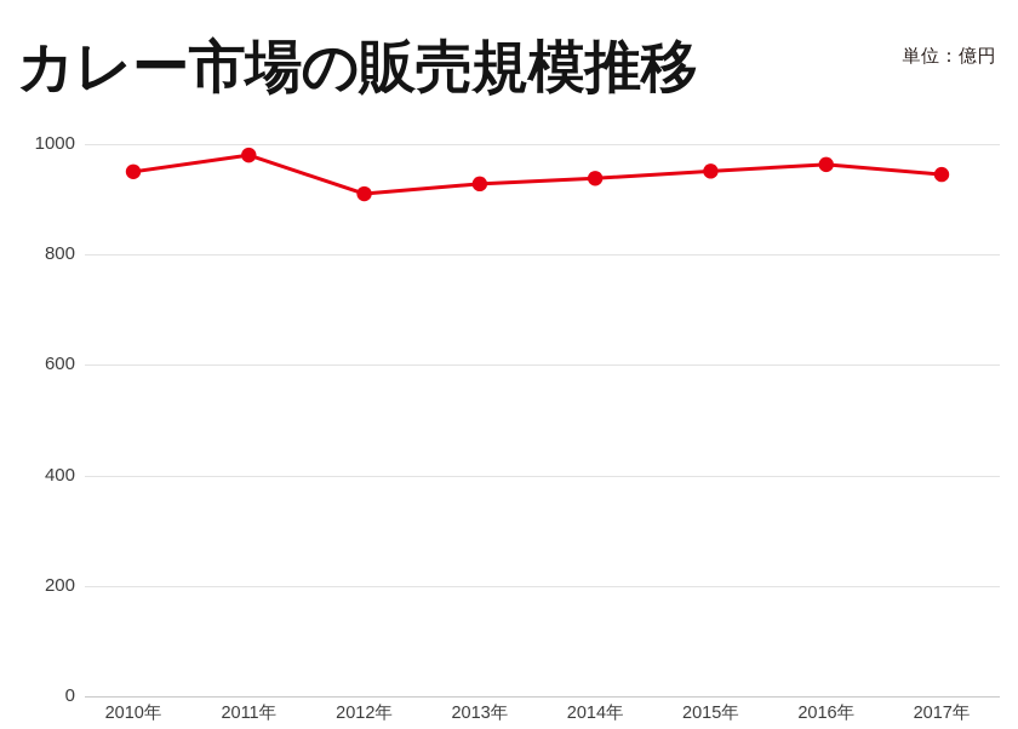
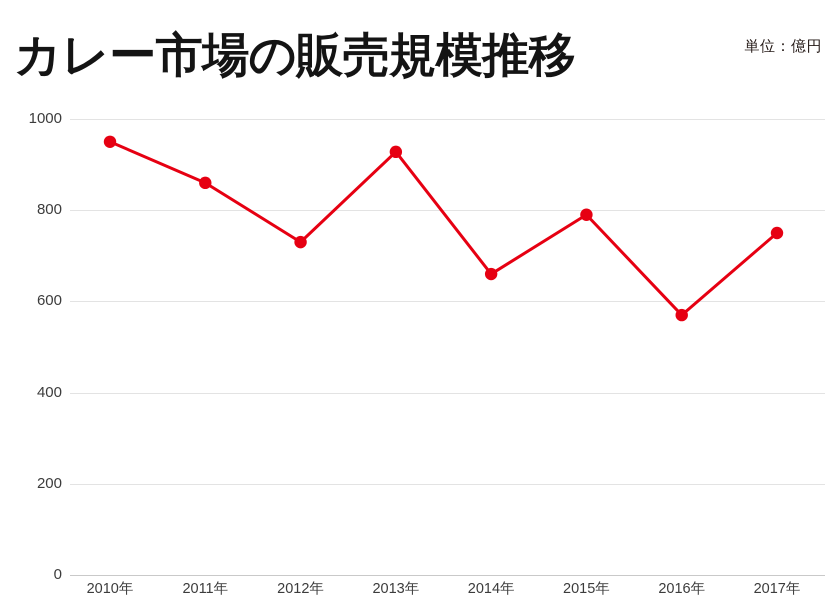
2011年: 980 -> 860
2012年: 910 -> 730
2014年: 940 -> 660
2015年: 950 -> 790
2016年: 960 -> 570
2017年: 940 -> 750
